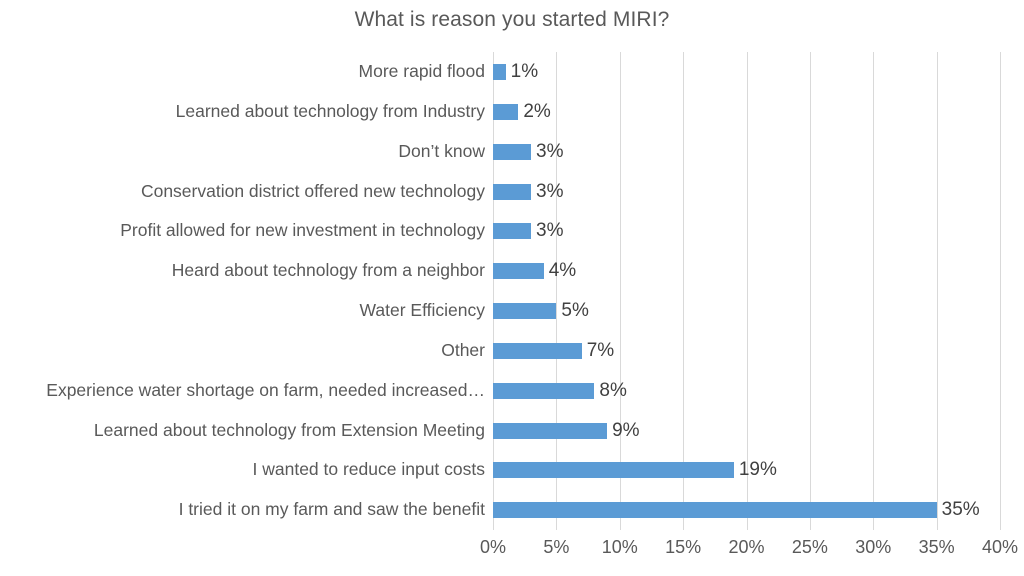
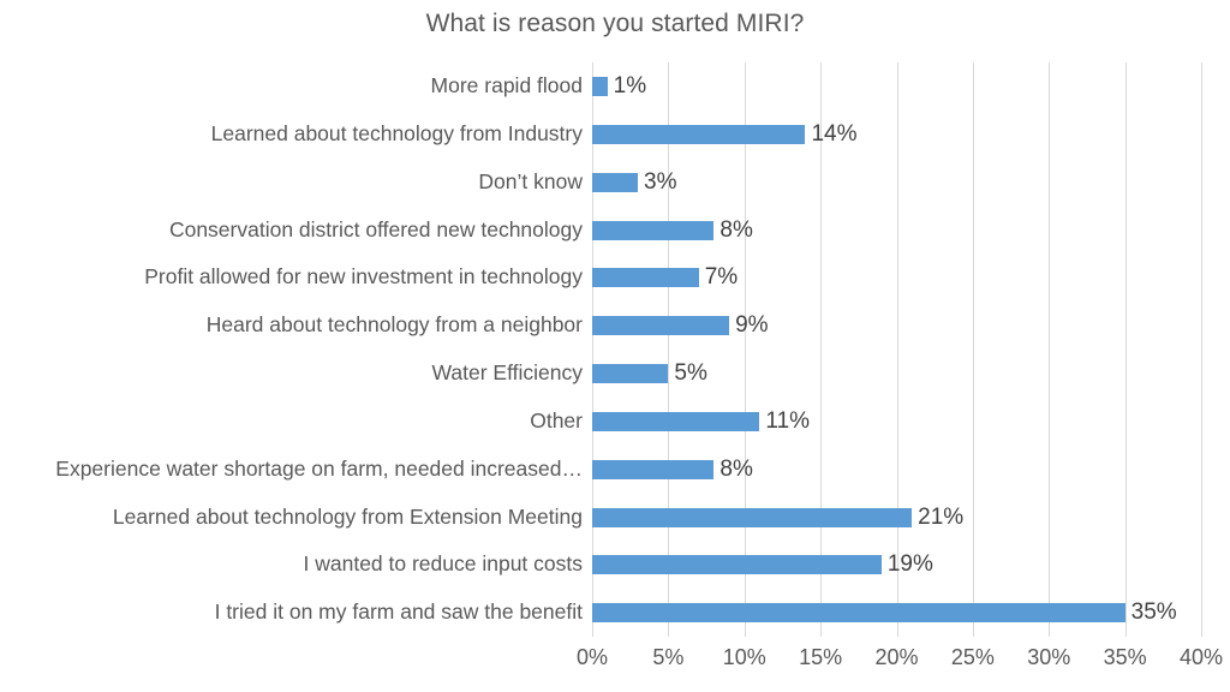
Learned about technology from Industry: 2% -> 14%
Conservation district offered new technology: 3% -> 8%
Profit allowed for new investment in technology: 3% -> 7%
Heard about technology from a neighbor: 4% -> 9%
Other: 7% -> 11%
Learned about technology from Extension Meeting: 9% -> 21%
